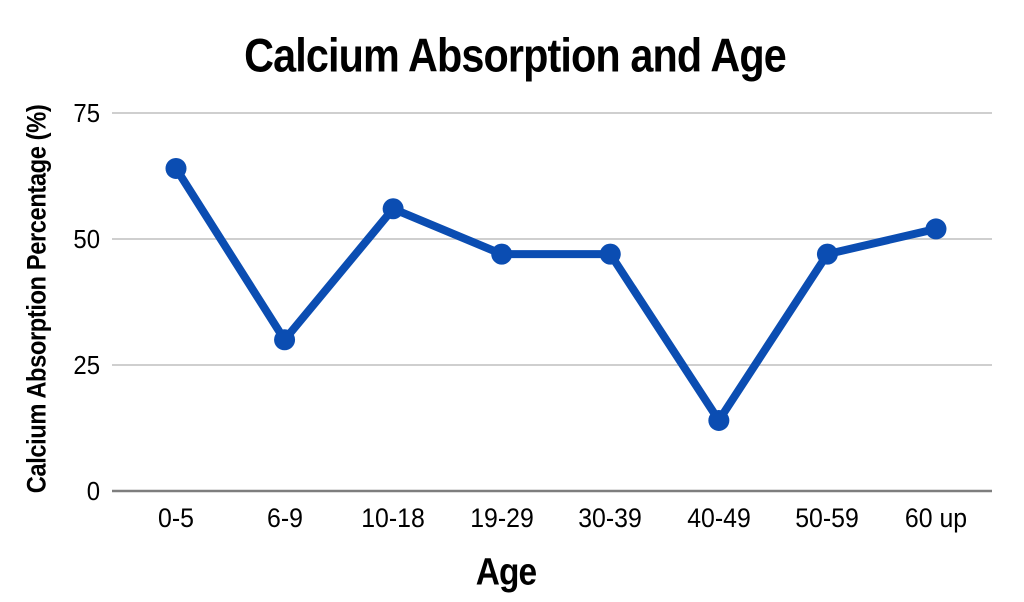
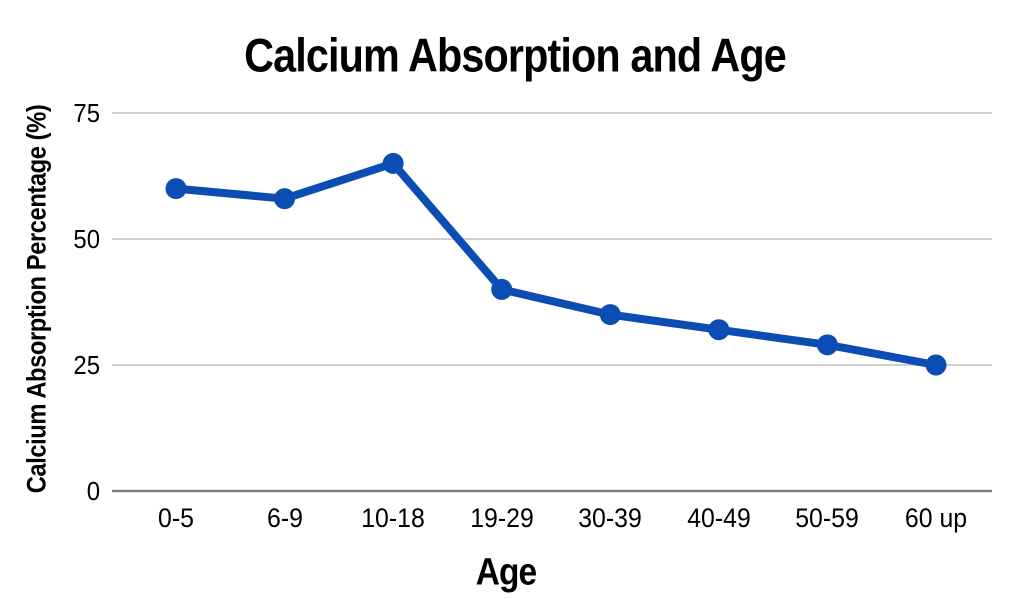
0-5: 64 -> 60
6-9: 30 -> 58
10-18: 56 -> 65
19-29: 47 -> 40
30-39: 47 -> 35
40-49: 14 -> 32
50-59: 47 -> 29
60 up: 52 -> 25
